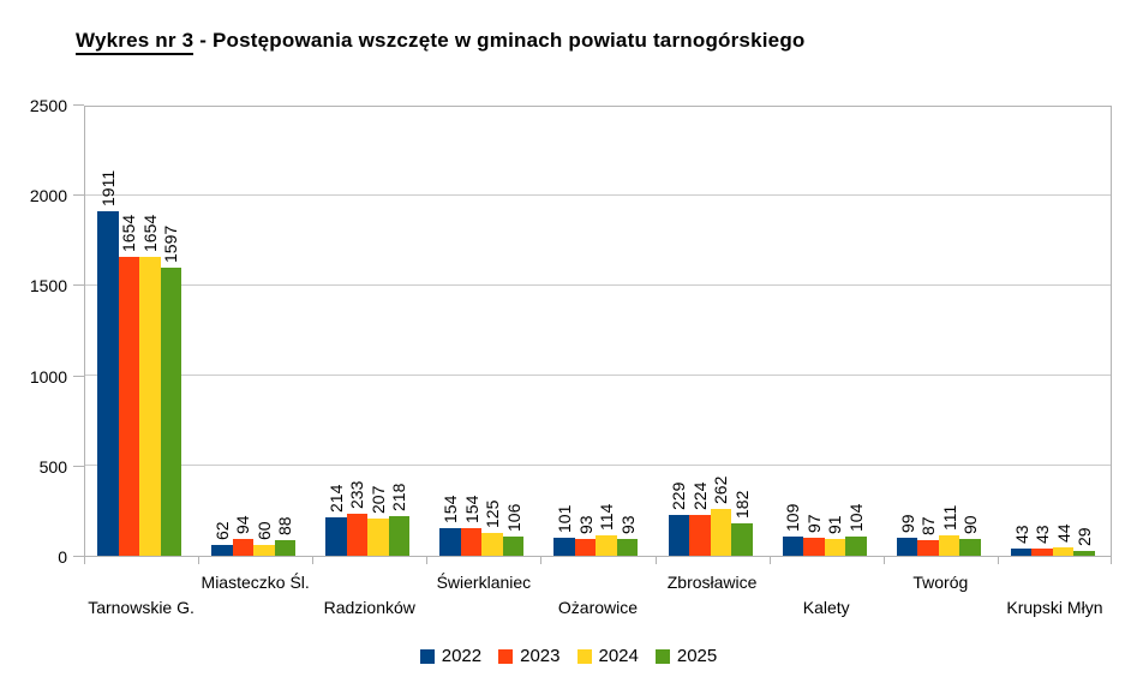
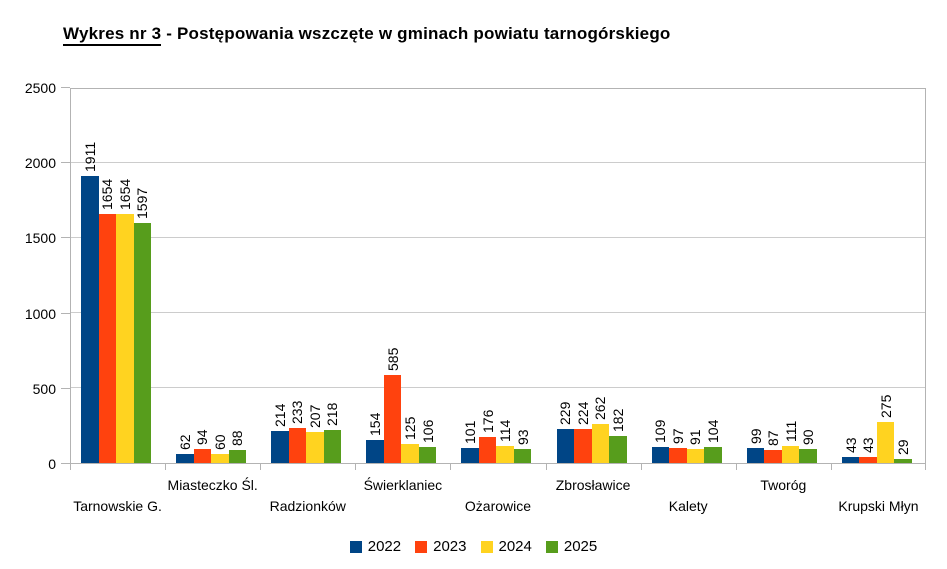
2023/Świerklaniec: 154 -> 585
2023/Ożarowice: 93 -> 176
2024/Krupski Młyn: 44 -> 275
